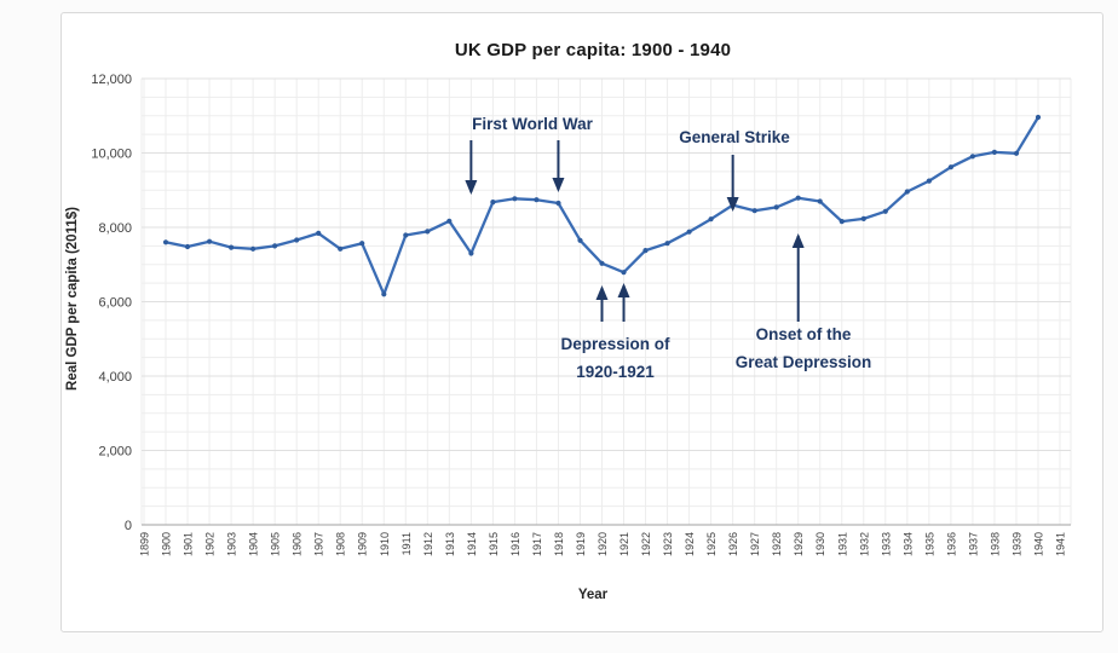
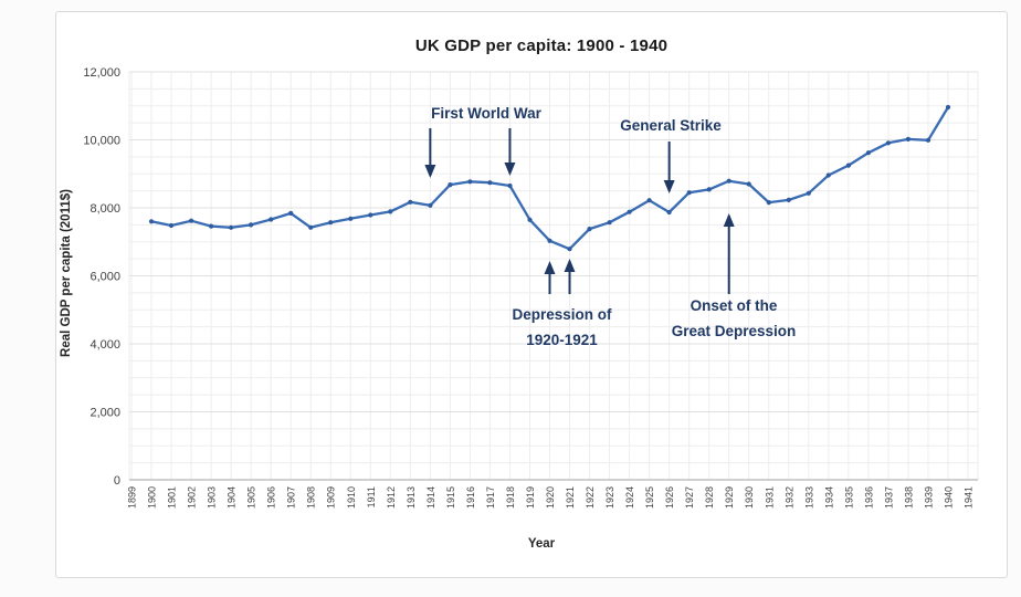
1910: 6200 -> 7700
1914: 7300 -> 8100
1926: 8600 -> 7900
